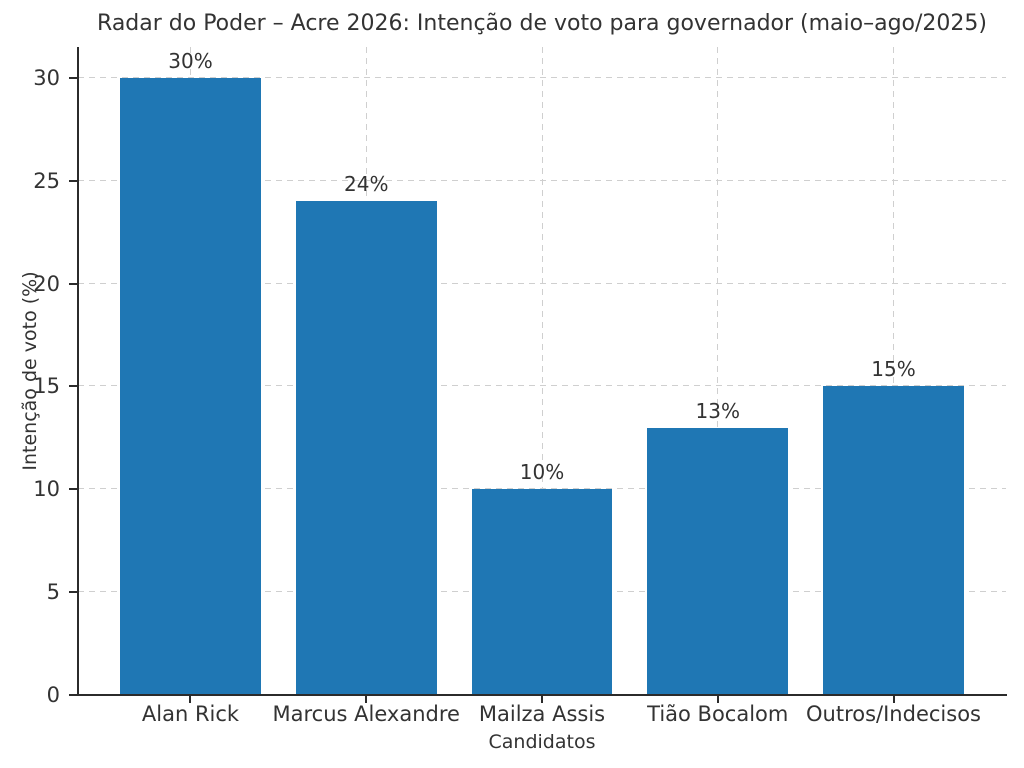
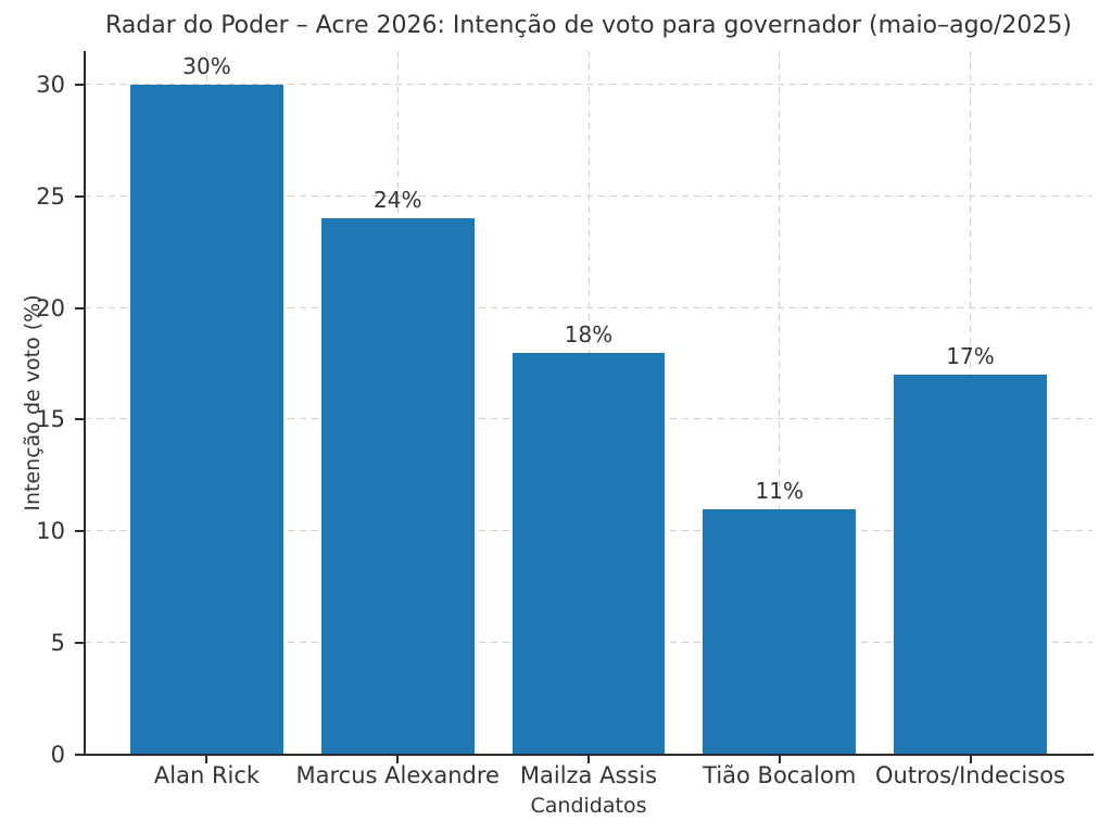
Mailza Assis: 10% -> 18%
Tião Bocalom: 13% -> 11%
Outros/Indecisos: 15% -> 17%
